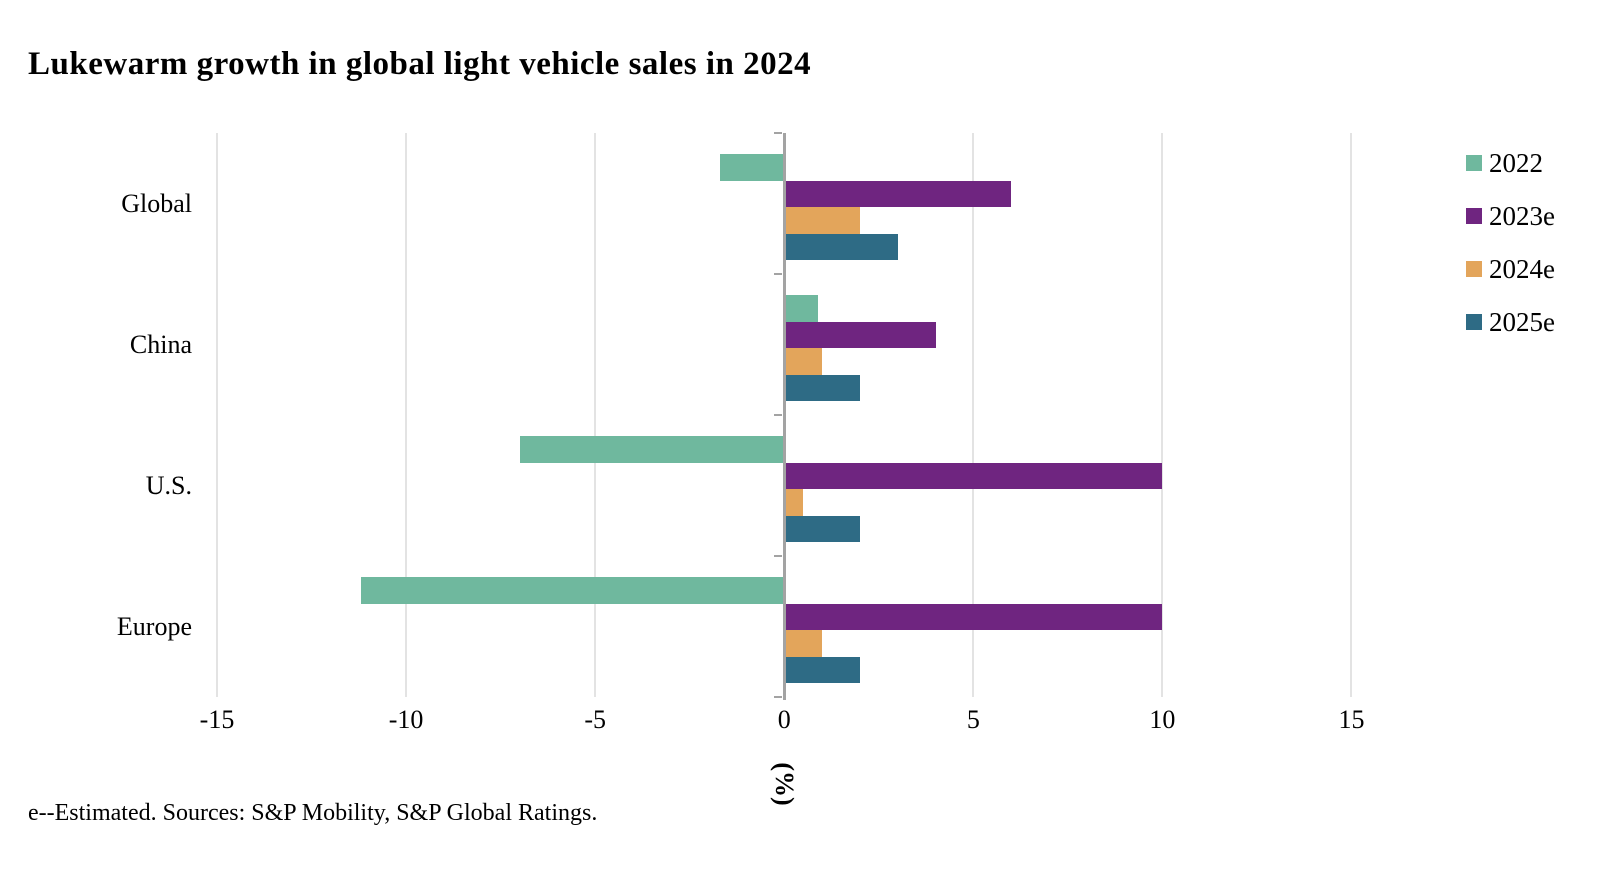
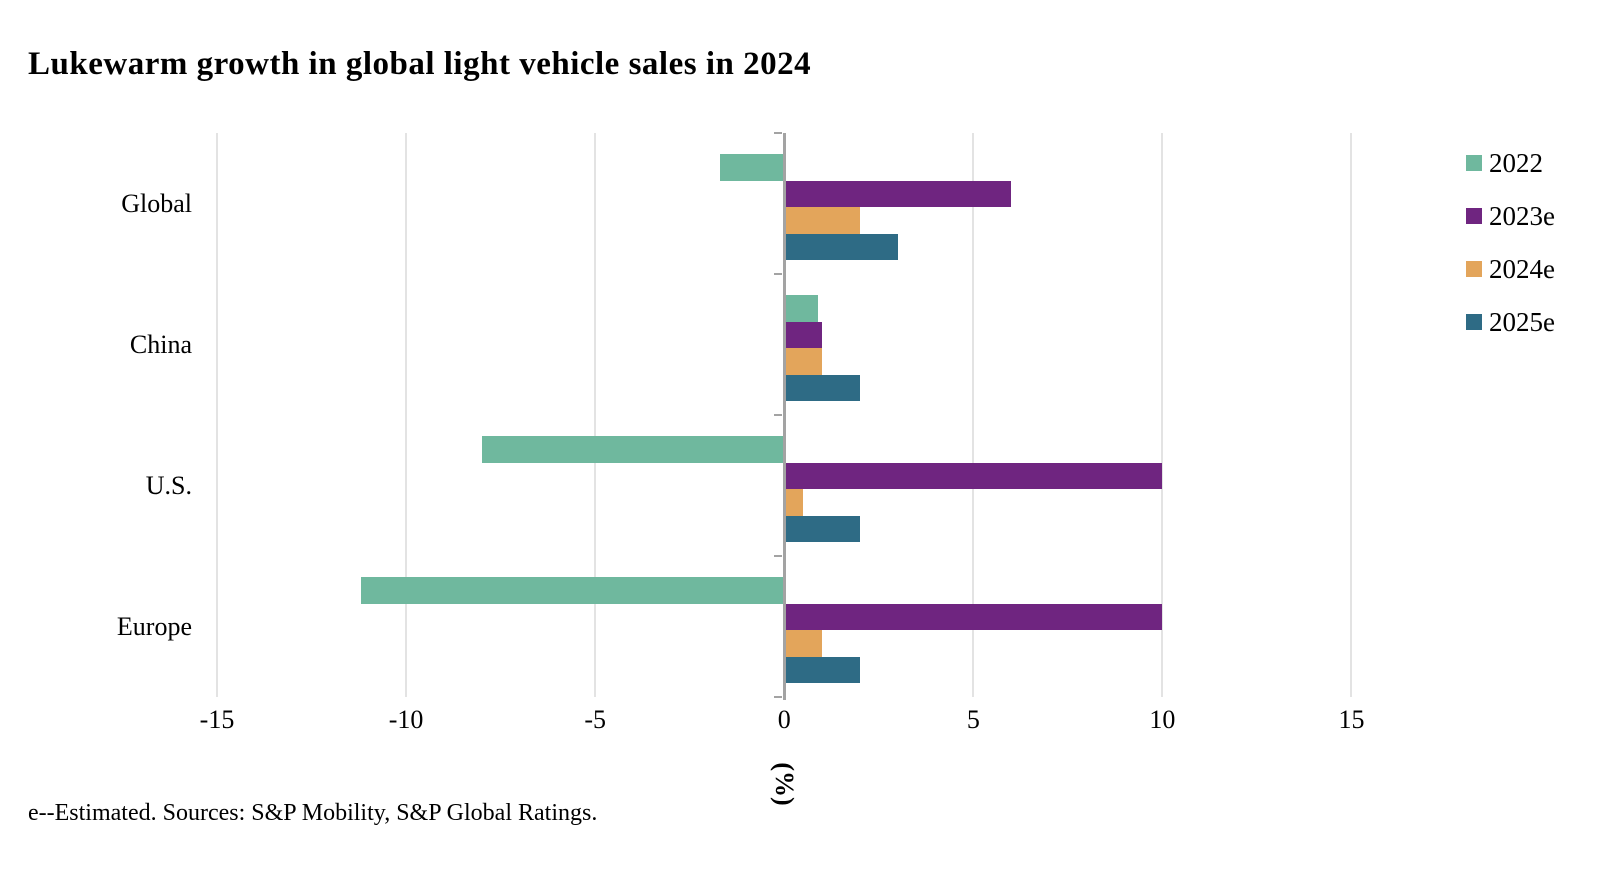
2023e/China: 4 -> 1
2022/U.S.: -7.0 -> -8.0
